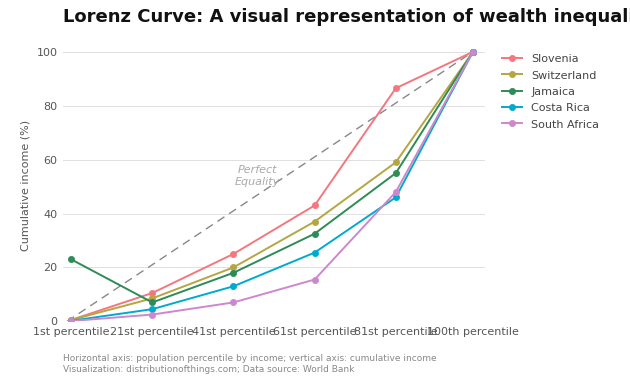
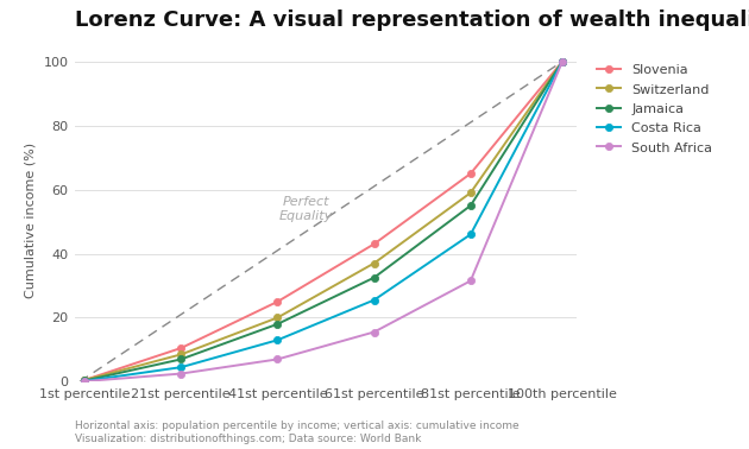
Jamaica/1st percentile: 23.0 -> 0.3
Slovenia/81st percentile: 86.5 -> 65.0
South Africa/81st percentile: 48.0 -> 31.5
